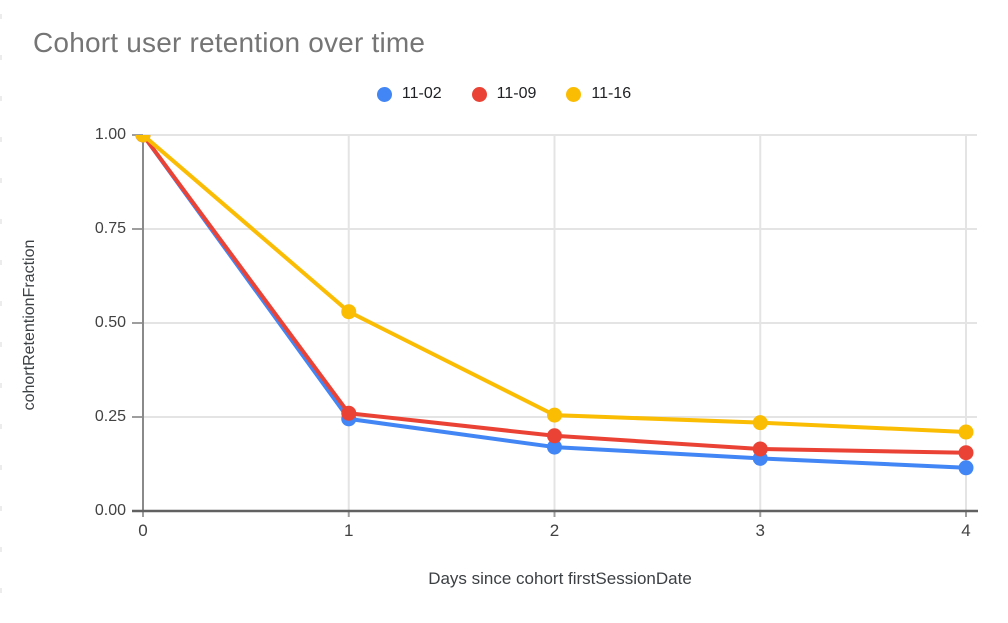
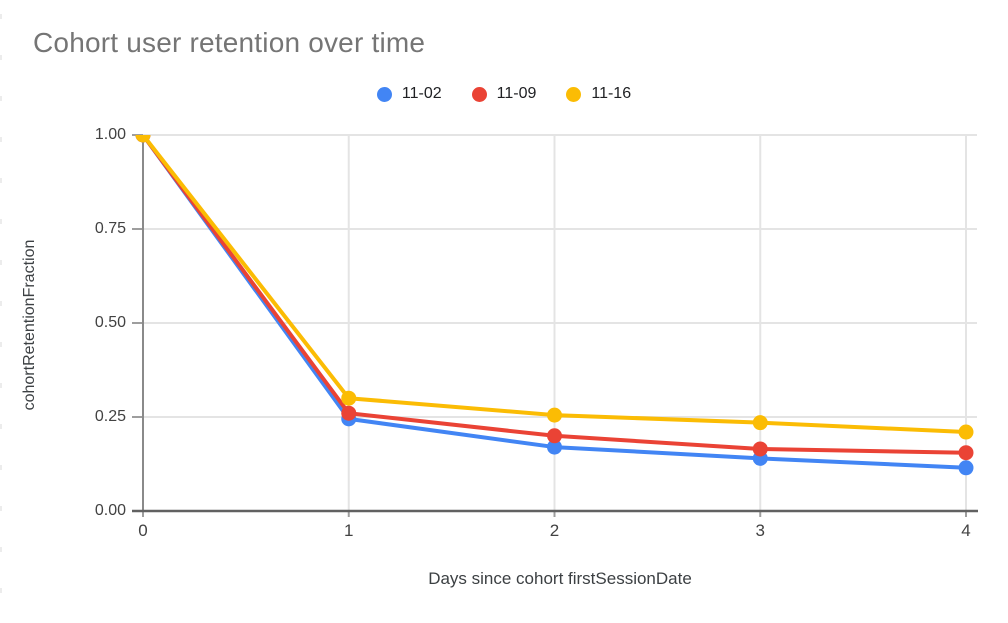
11-16/1: 0.53 -> 0.30
